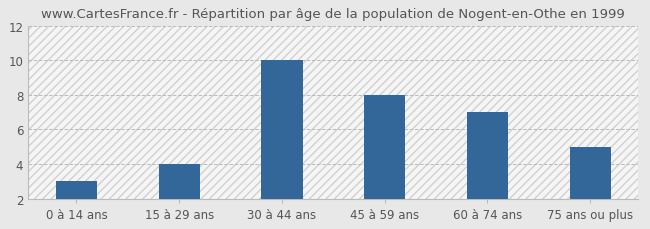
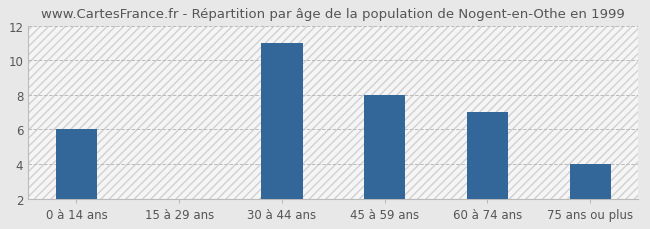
0 à 14 ans: 3 -> 6
15 à 29 ans: 4 -> 2
30 à 44 ans: 10 -> 11
75 ans ou plus: 5 -> 4
